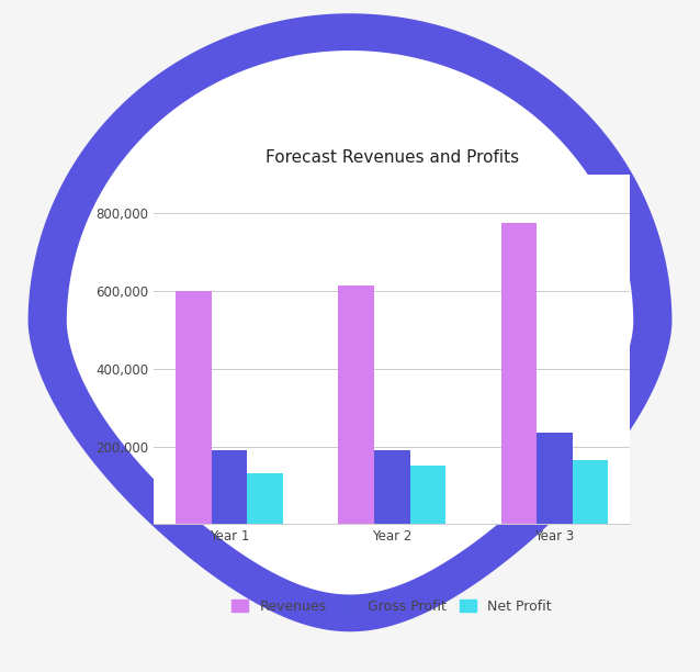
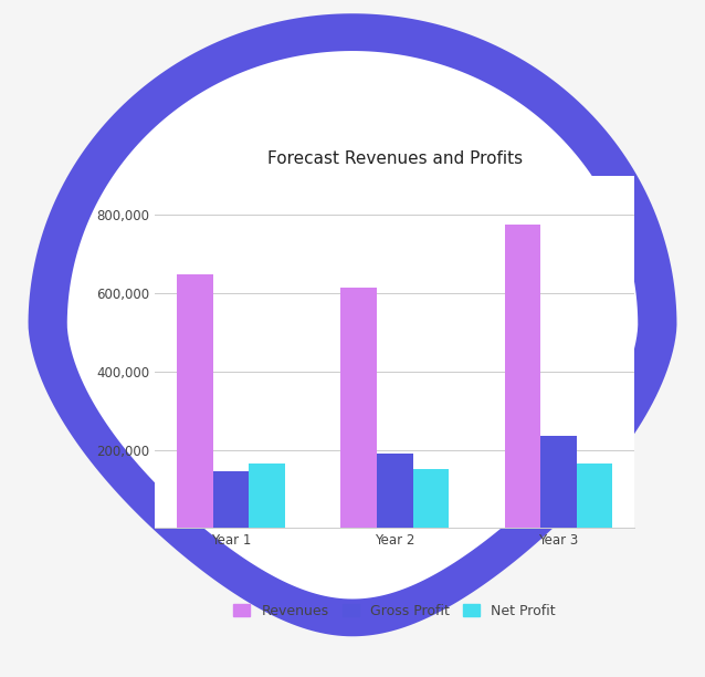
Revenues/Year 1: 600,000 -> 650,000
Gross Profit/Year 1: 190,000 -> 145,000
Net Profit/Year 1: 130,000 -> 165,000
